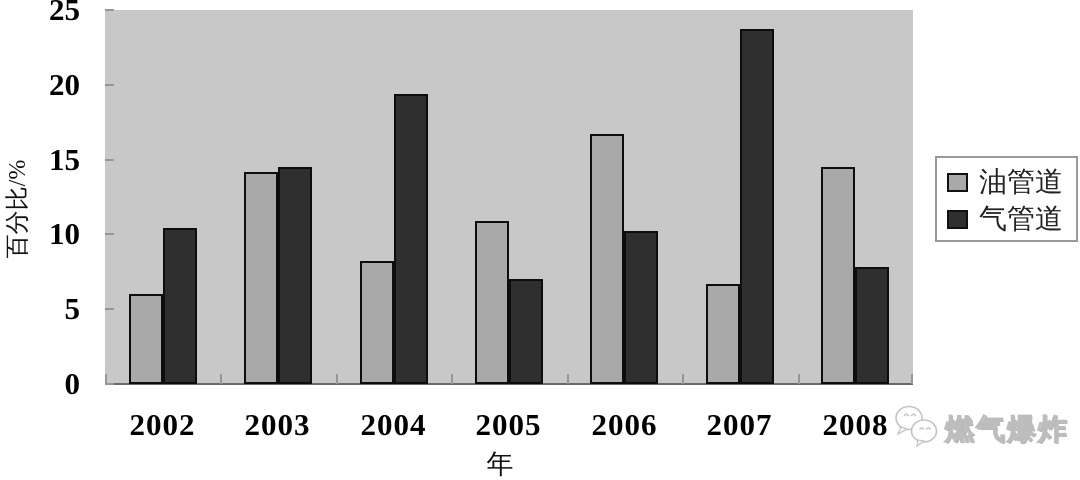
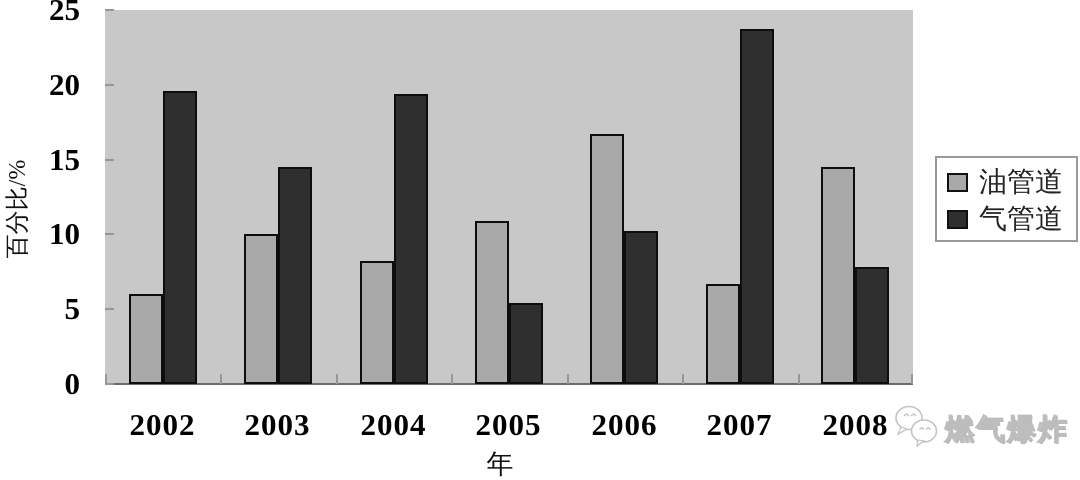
气管道/2002: 10.4 -> 19.6
油管道/2003: 14.2 -> 10.0
气管道/2005: 7.0 -> 5.4
